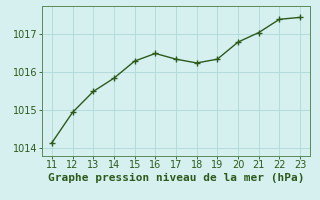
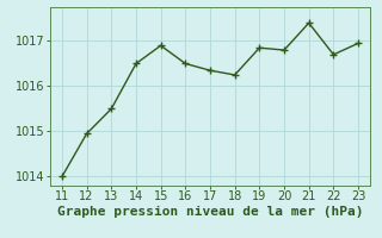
11: 1014.15 -> 1014.00
14: 1015.85 -> 1016.50
15: 1016.30 -> 1016.90
19: 1016.35 -> 1016.85
21: 1017.05 -> 1017.40
22: 1017.40 -> 1016.70
23: 1017.45 -> 1016.95
